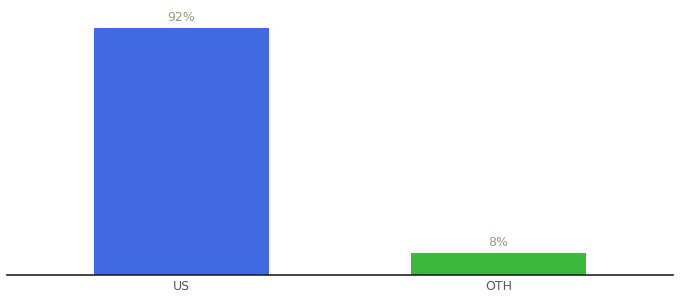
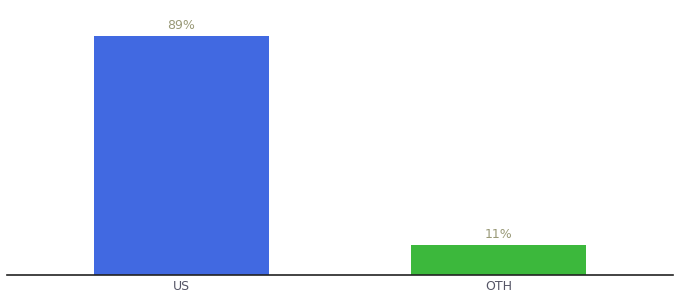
US: 92% -> 89%
OTH: 8% -> 11%
